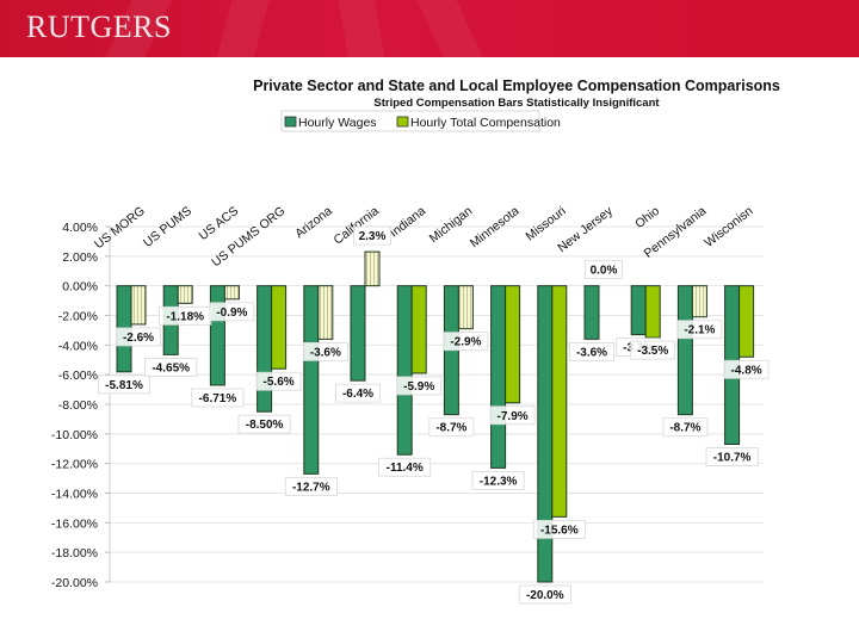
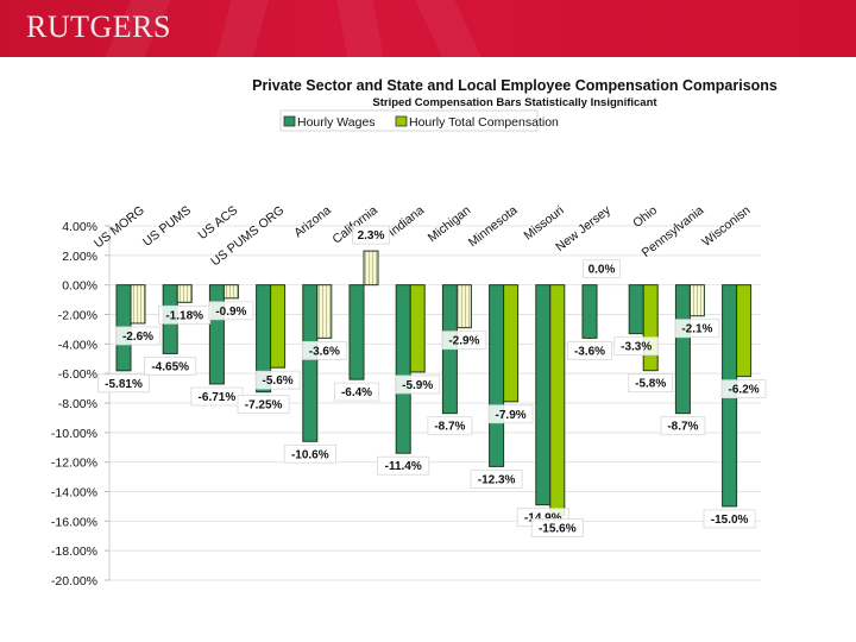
Hourly Wages/US PUMS ORG: -8.50% -> -7.25%
Hourly Wages/Arizona: -12.7% -> -10.6%
Hourly Wages/Missouri: -20.0% -> -14.9%
Hourly Total Compensation/Ohio: -3.5% -> -5.8%
Hourly Wages/Wisconisn: -10.7% -> -15.0%
Hourly Total Compensation/Wisconisn: -4.8% -> -6.2%
